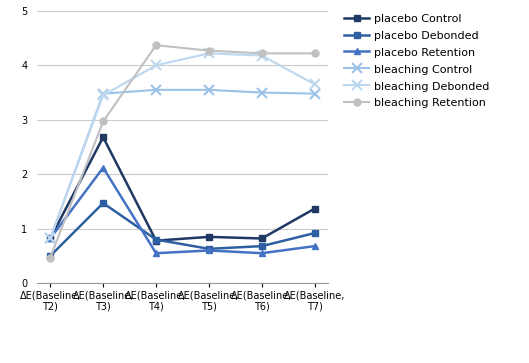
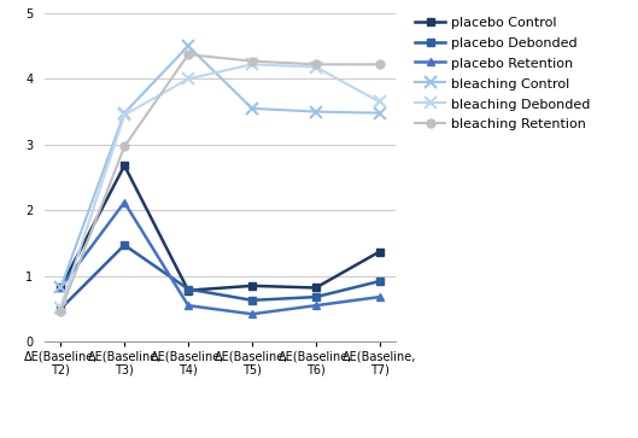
bleaching Debonded/ΔE(Baseline, T2): 0.82 -> 0.52
bleaching Control/ΔE(Baseline, T4): 3.55 -> 4.50
placebo Retention/ΔE(Baseline, T5): 0.60 -> 0.42
